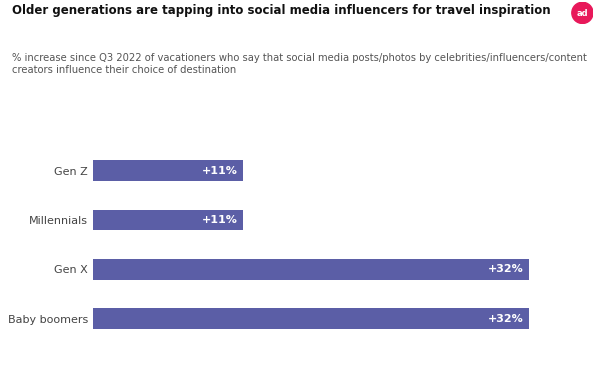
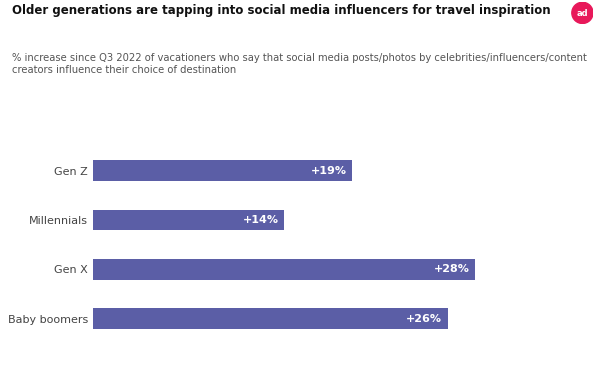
Gen Z: +11% -> +19%
Millennials: +11% -> +14%
Gen X: +32% -> +28%
Baby boomers: +32% -> +26%
